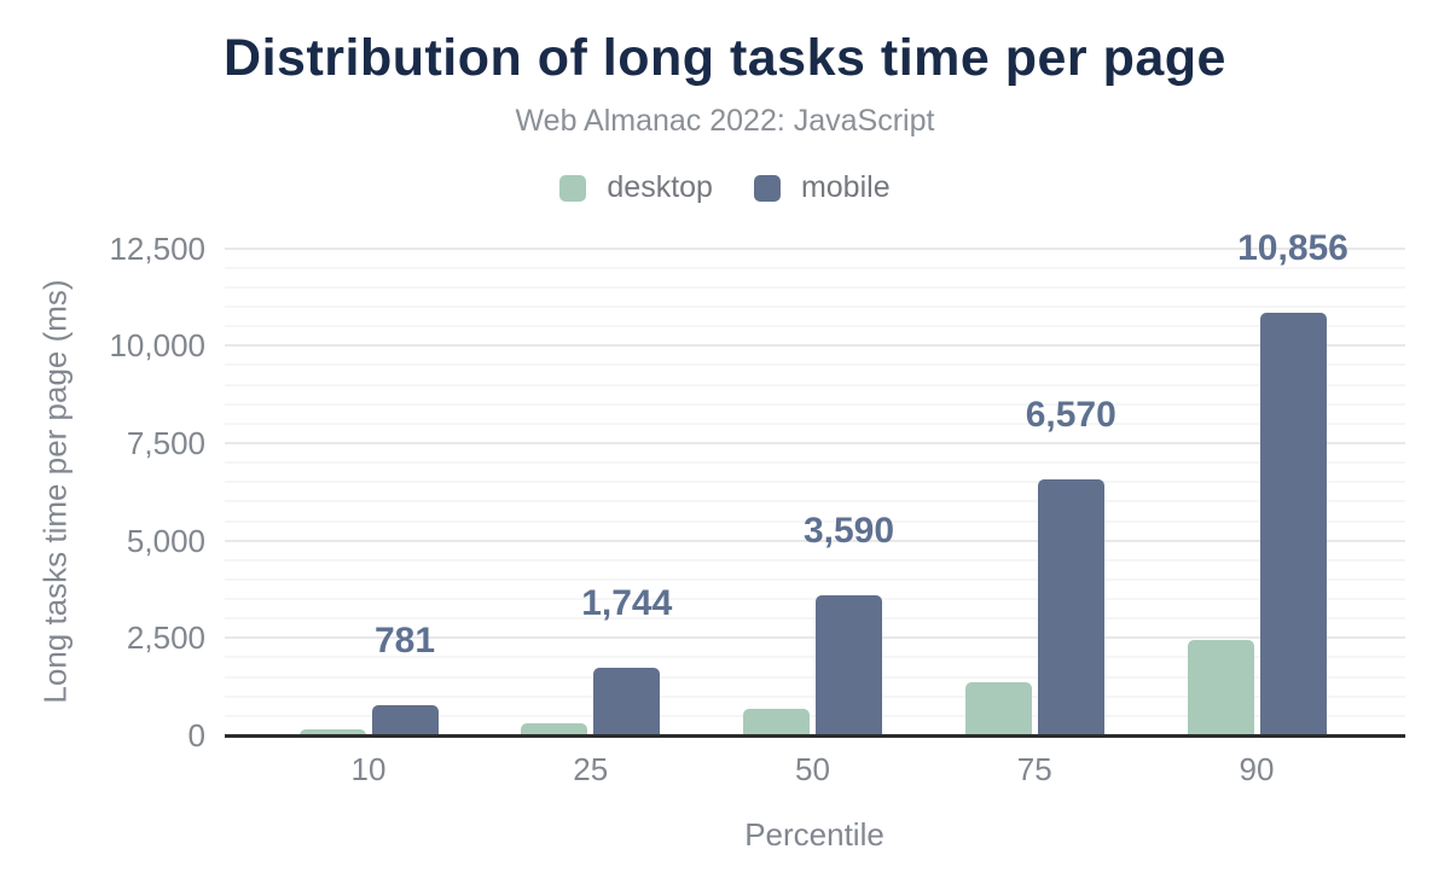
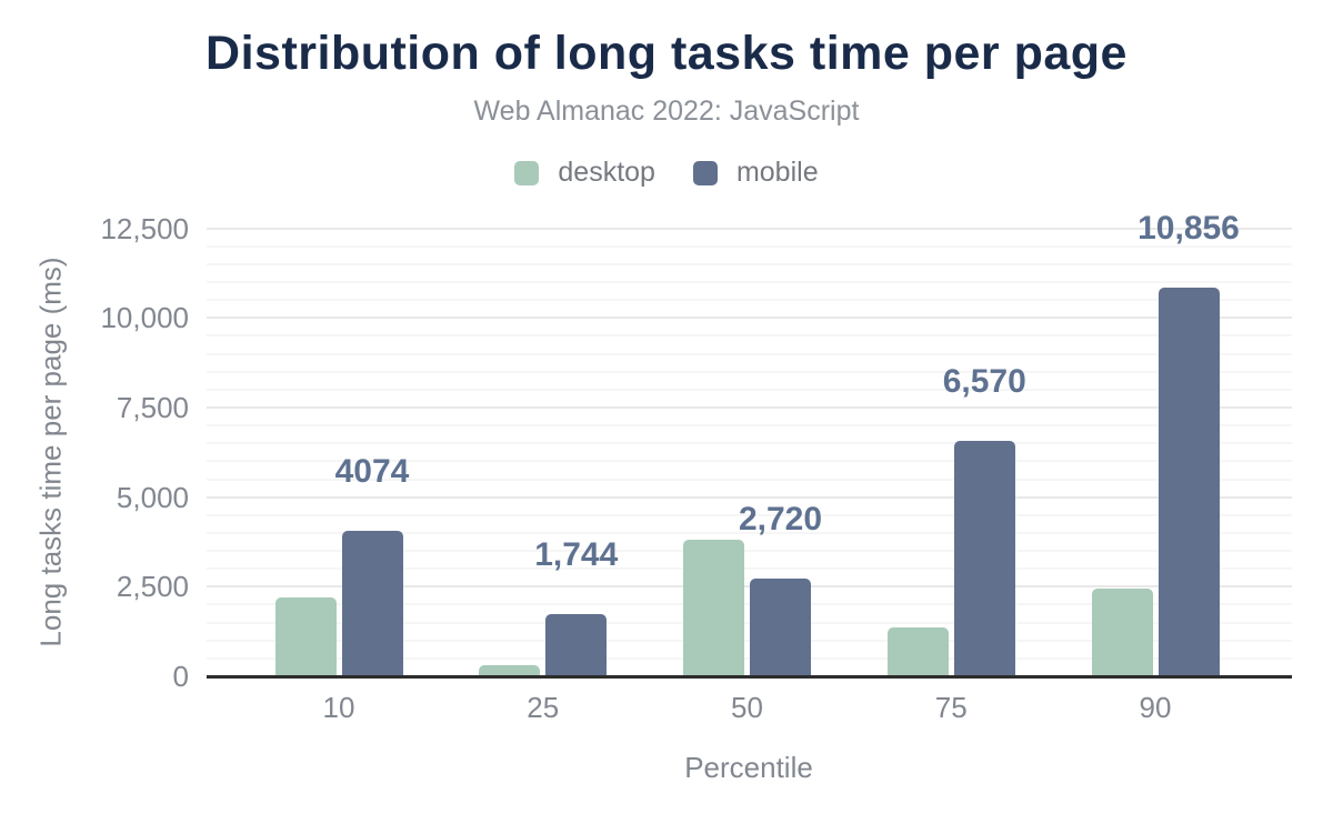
desktop/10: 200 -> 2200
mobile/10: 781 -> 4074
desktop/50: 700 -> 3800
mobile/50: 3,590 -> 2,720
